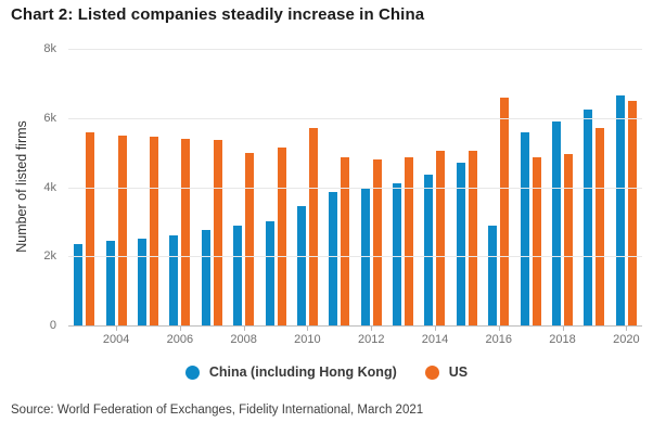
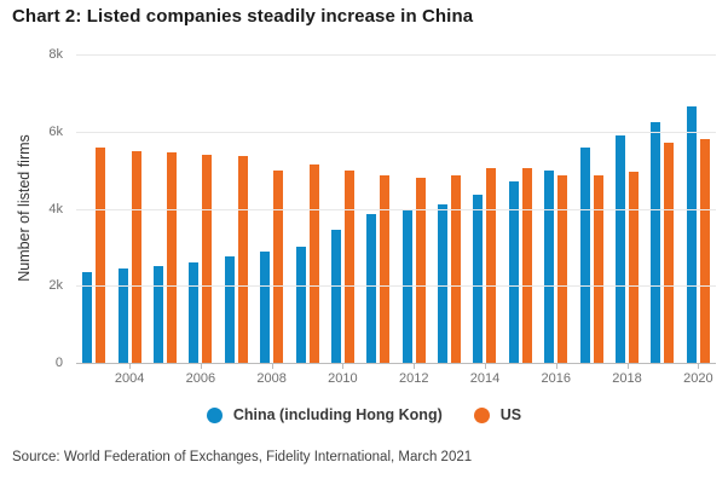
US/2010: 5.7k -> 5.0k
China (including Hong Kong)/2016: 2.9k -> 5.0k
US/2016: 6.6k -> 4.8k
US/2020: 6.5k -> 5.8k
